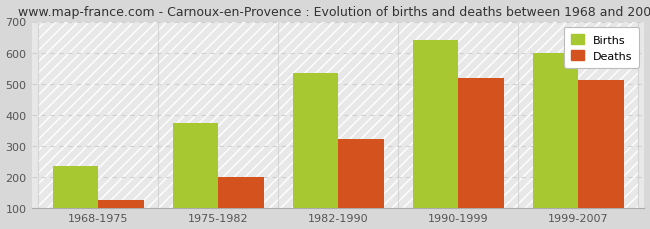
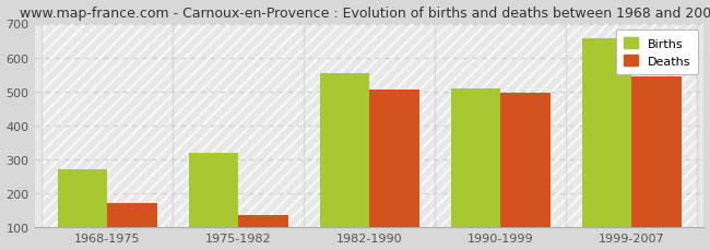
Births/1968-1975: 235 -> 270
Deaths/1968-1975: 126 -> 170
Births/1975-1982: 373 -> 320
Deaths/1975-1982: 200 -> 135
Births/1982-1990: 533 -> 555
Deaths/1982-1990: 323 -> 505
Births/1990-1999: 640 -> 510
Deaths/1990-1999: 519 -> 495
Births/1999-2007: 597 -> 655
Deaths/1999-2007: 512 -> 545
